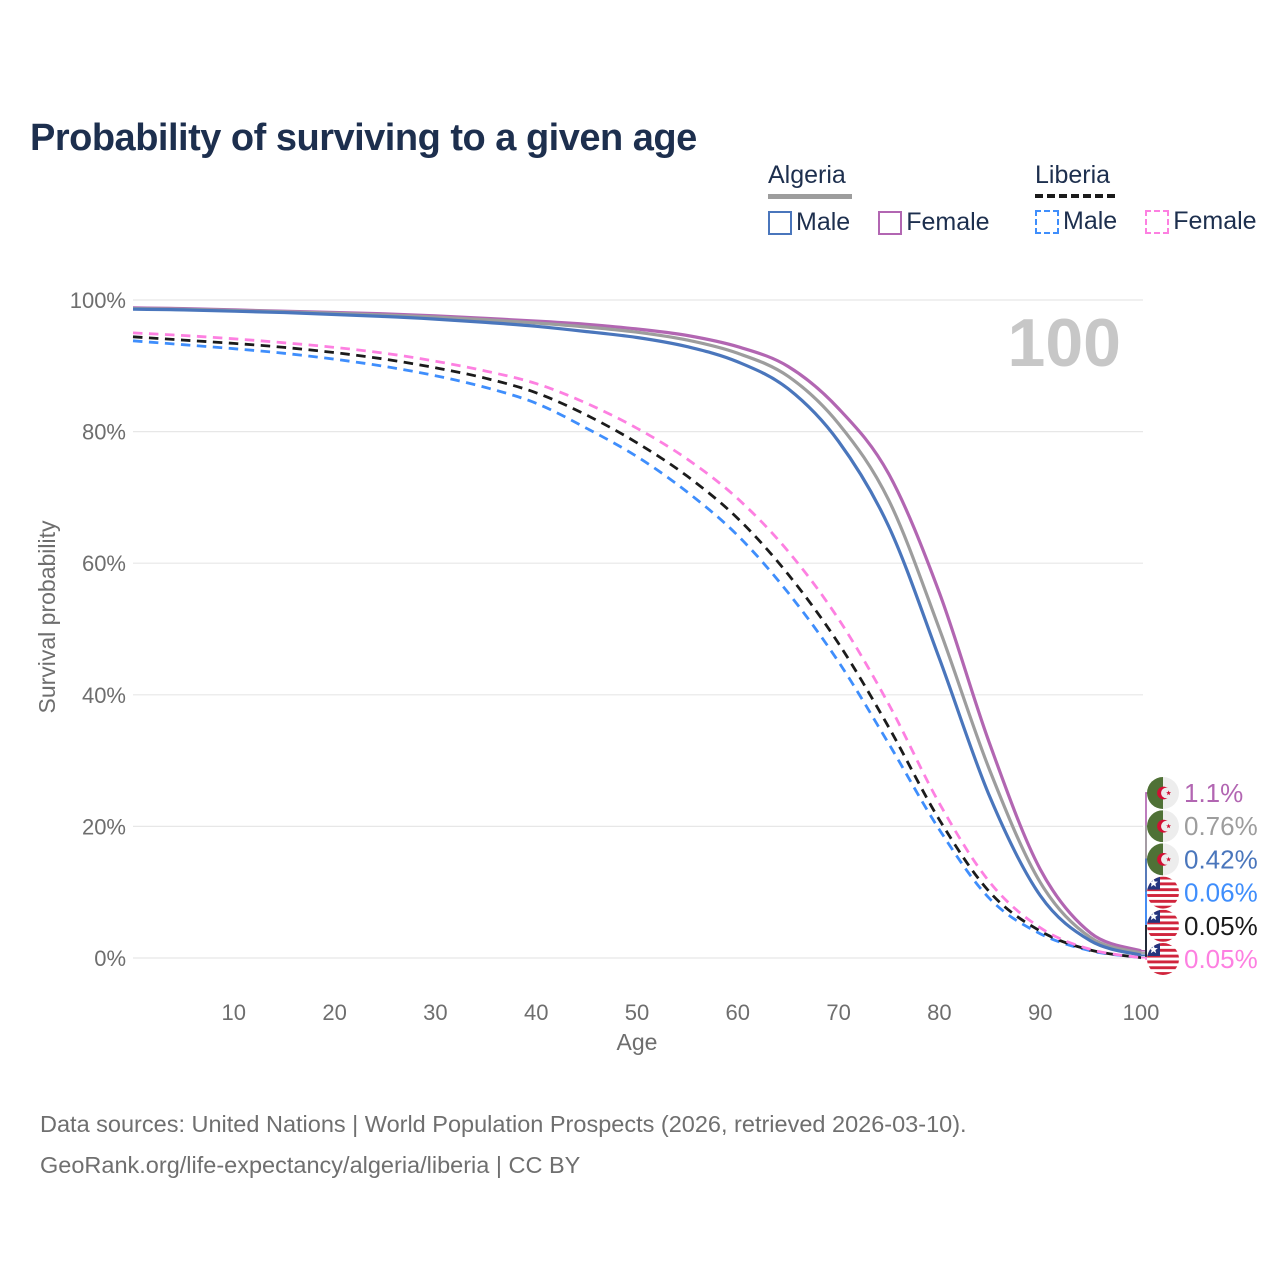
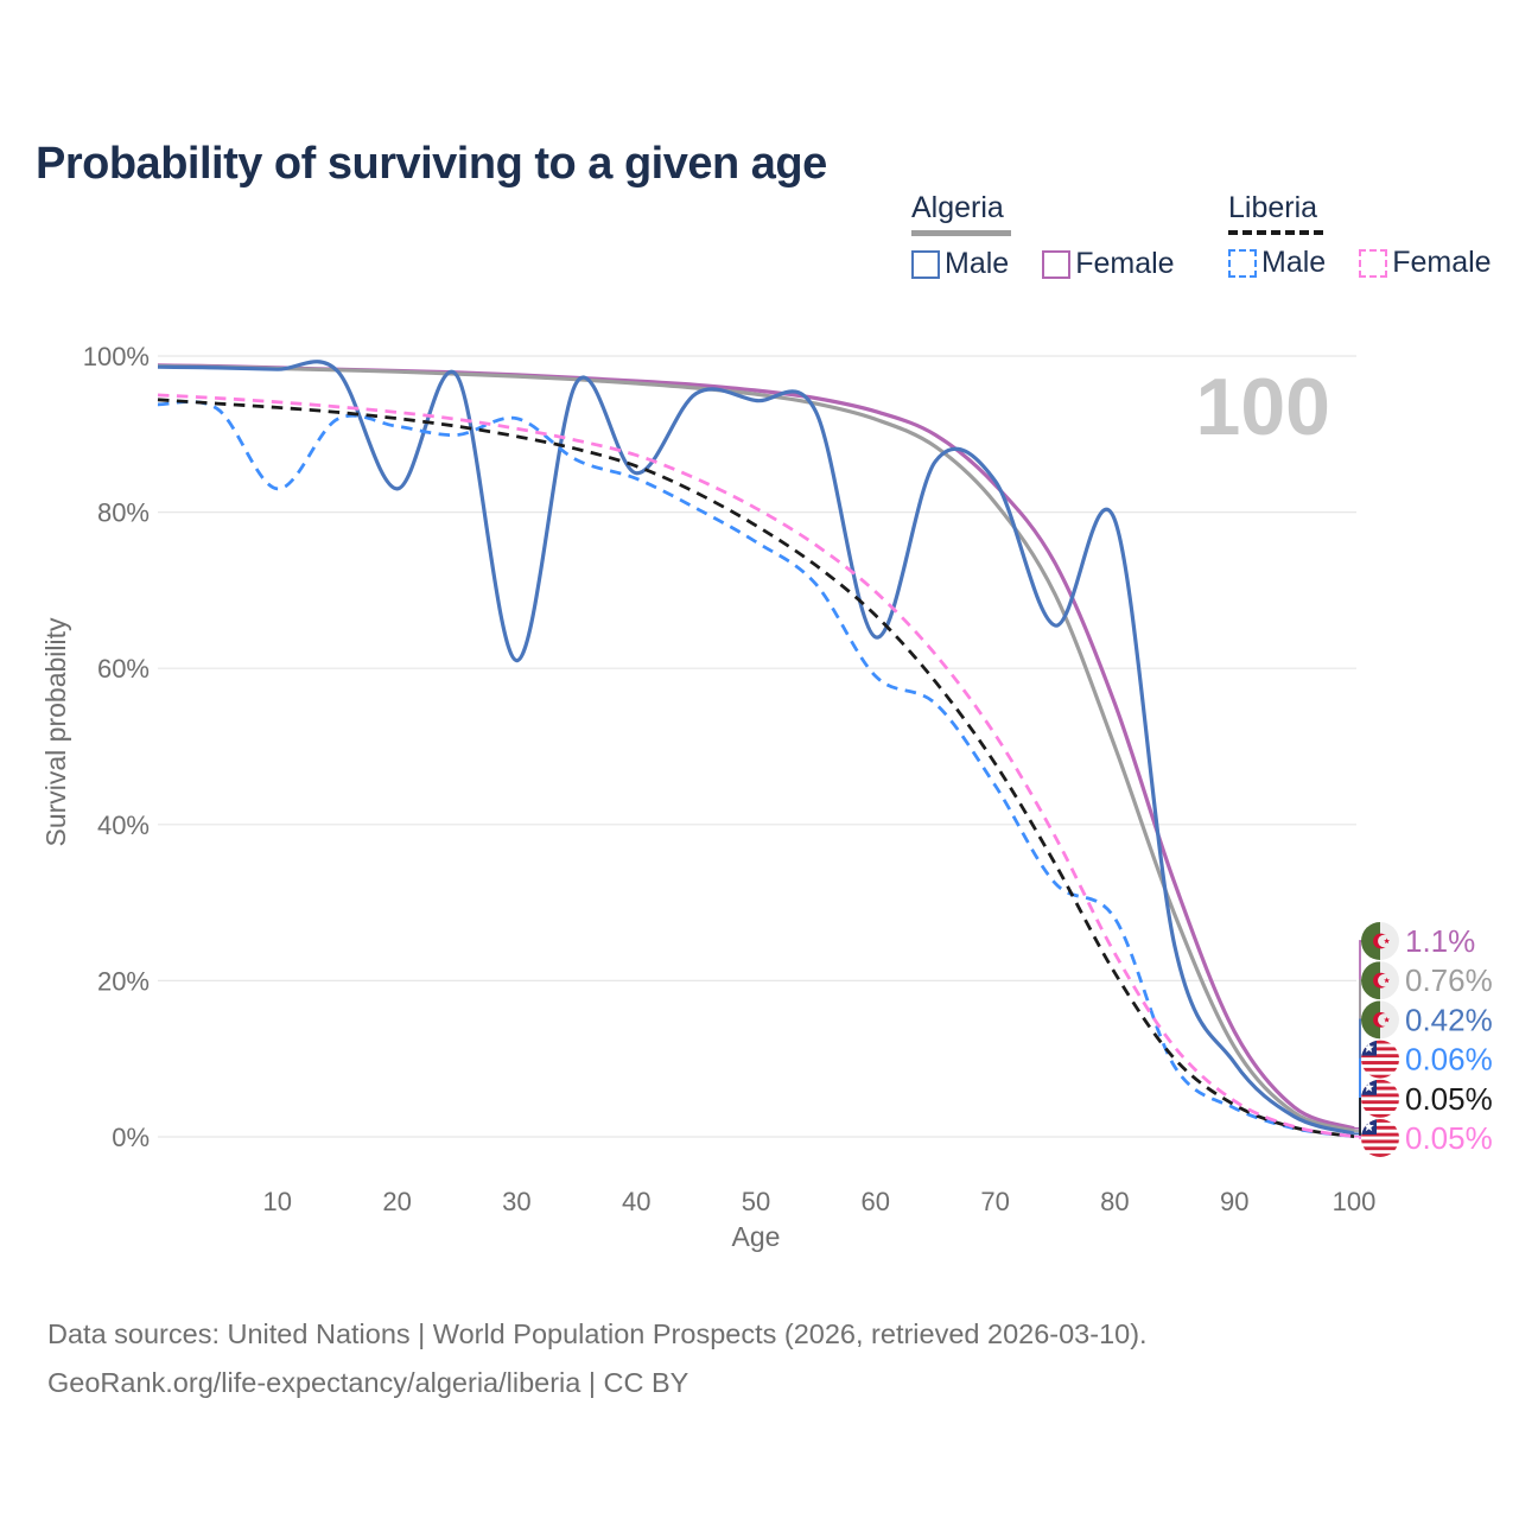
Liberia Male/10: 93% -> 83%
Algeria Male/20: 98% -> 83%
Algeria Male/30: 97% -> 61%
Liberia Male/30: 88% -> 92%
Algeria Male/40: 96% -> 85%
Algeria Male/60: 91% -> 64%
Liberia Male/60: 64% -> 59%
Algeria Male/70: 78% -> 84%
Algeria Male/80: 46% -> 79%
Liberia Male/80: 20% -> 28%
